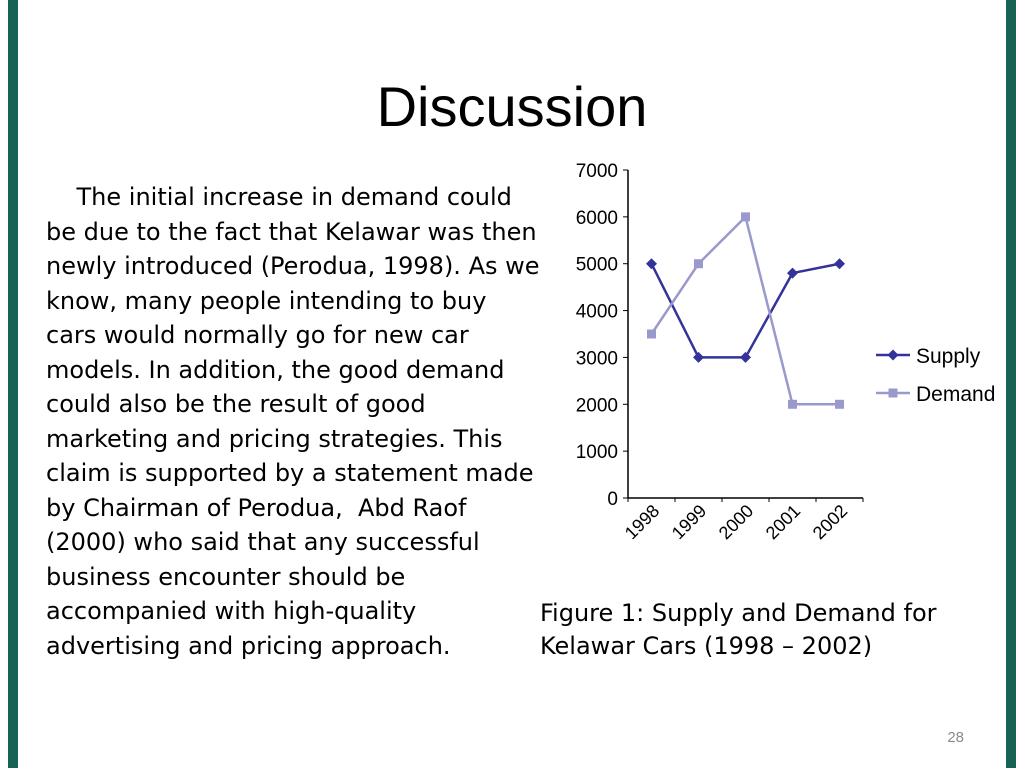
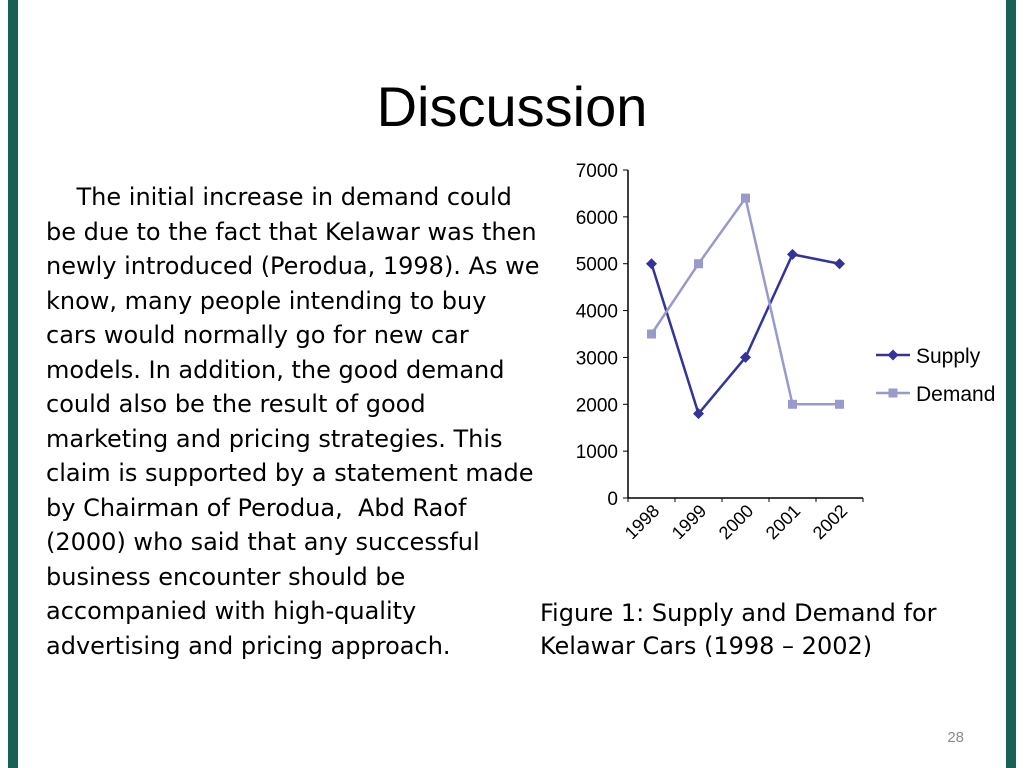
Supply/1999: 3000 -> 1800
Demand/2000: 6000 -> 6400
Supply/2001: 4800 -> 5200
